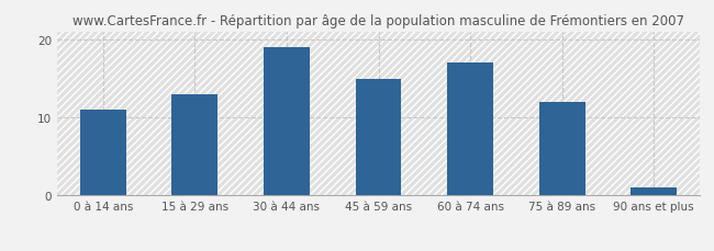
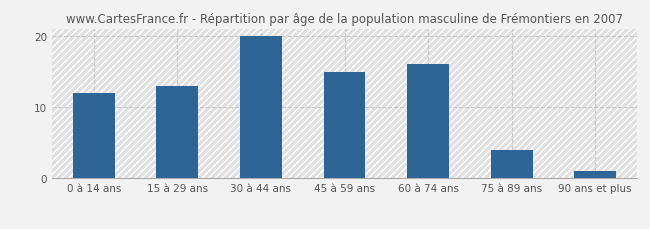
0 à 14 ans: 11 -> 12
30 à 44 ans: 19 -> 20
60 à 74 ans: 17 -> 16
75 à 89 ans: 12 -> 4
